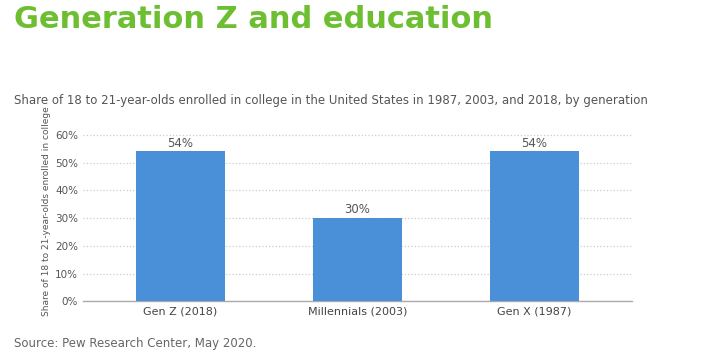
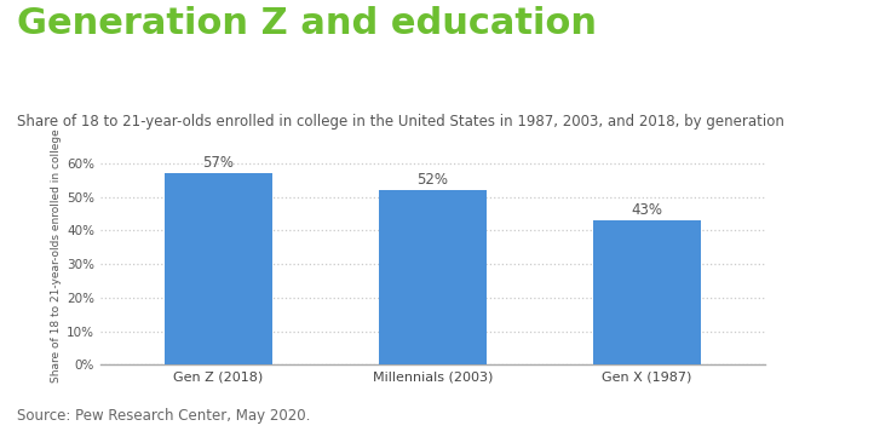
Gen Z (2018): 54% -> 57%
Millennials (2003): 30% -> 52%
Gen X (1987): 54% -> 43%
